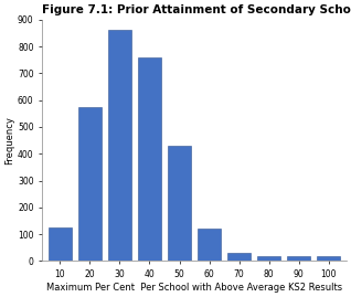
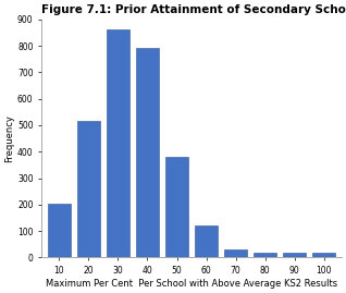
10: 125 -> 205
20: 575 -> 515
40: 760 -> 790
50: 430 -> 380
